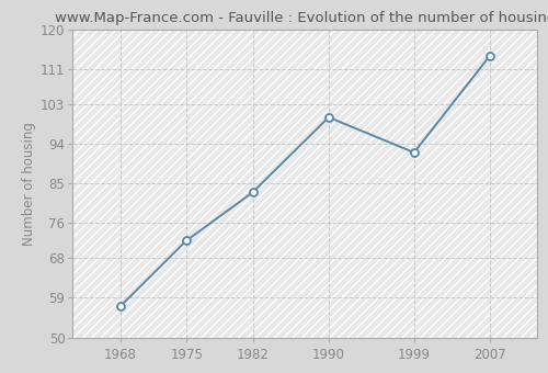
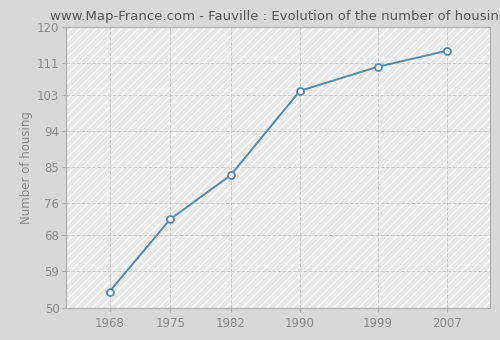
1968: 57 -> 54
1990: 100 -> 104
1999: 92 -> 110
